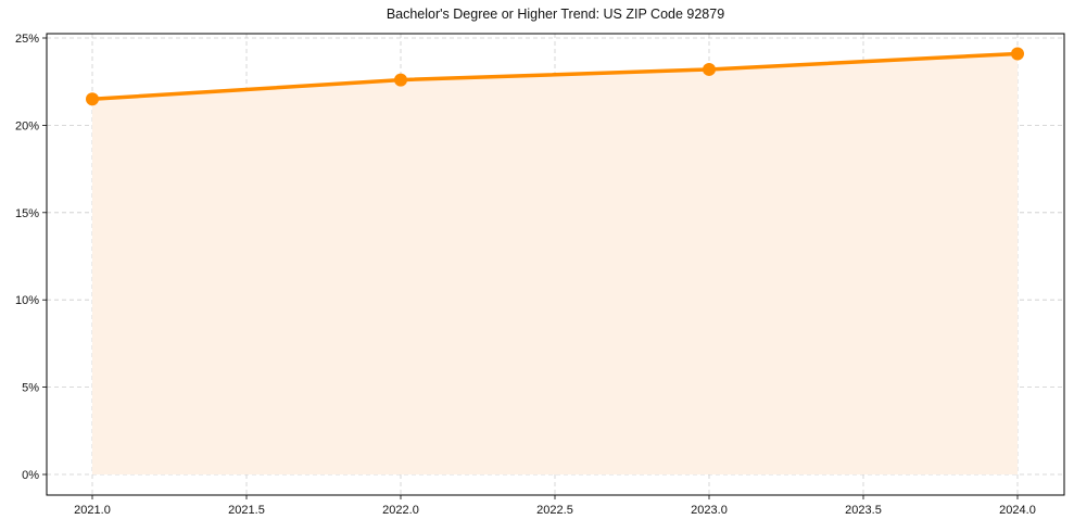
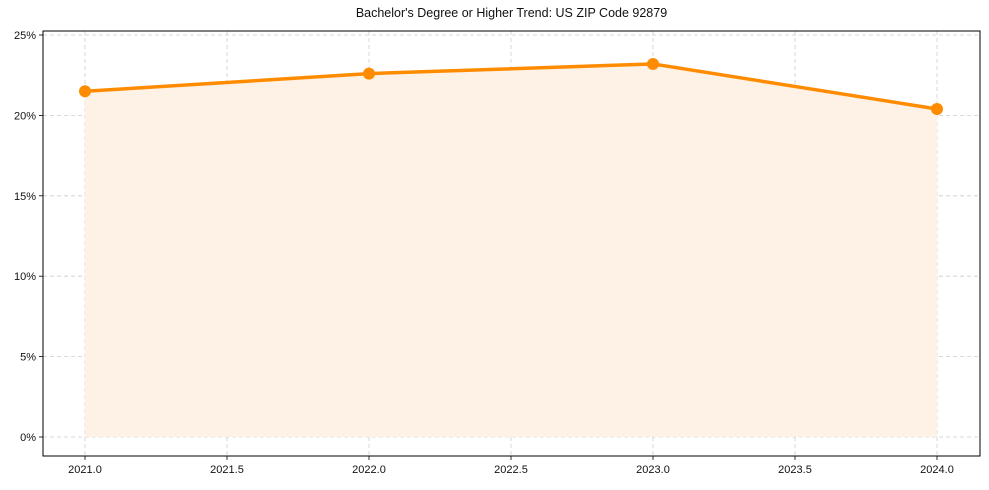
2024.0: 24.1% -> 20.4%
